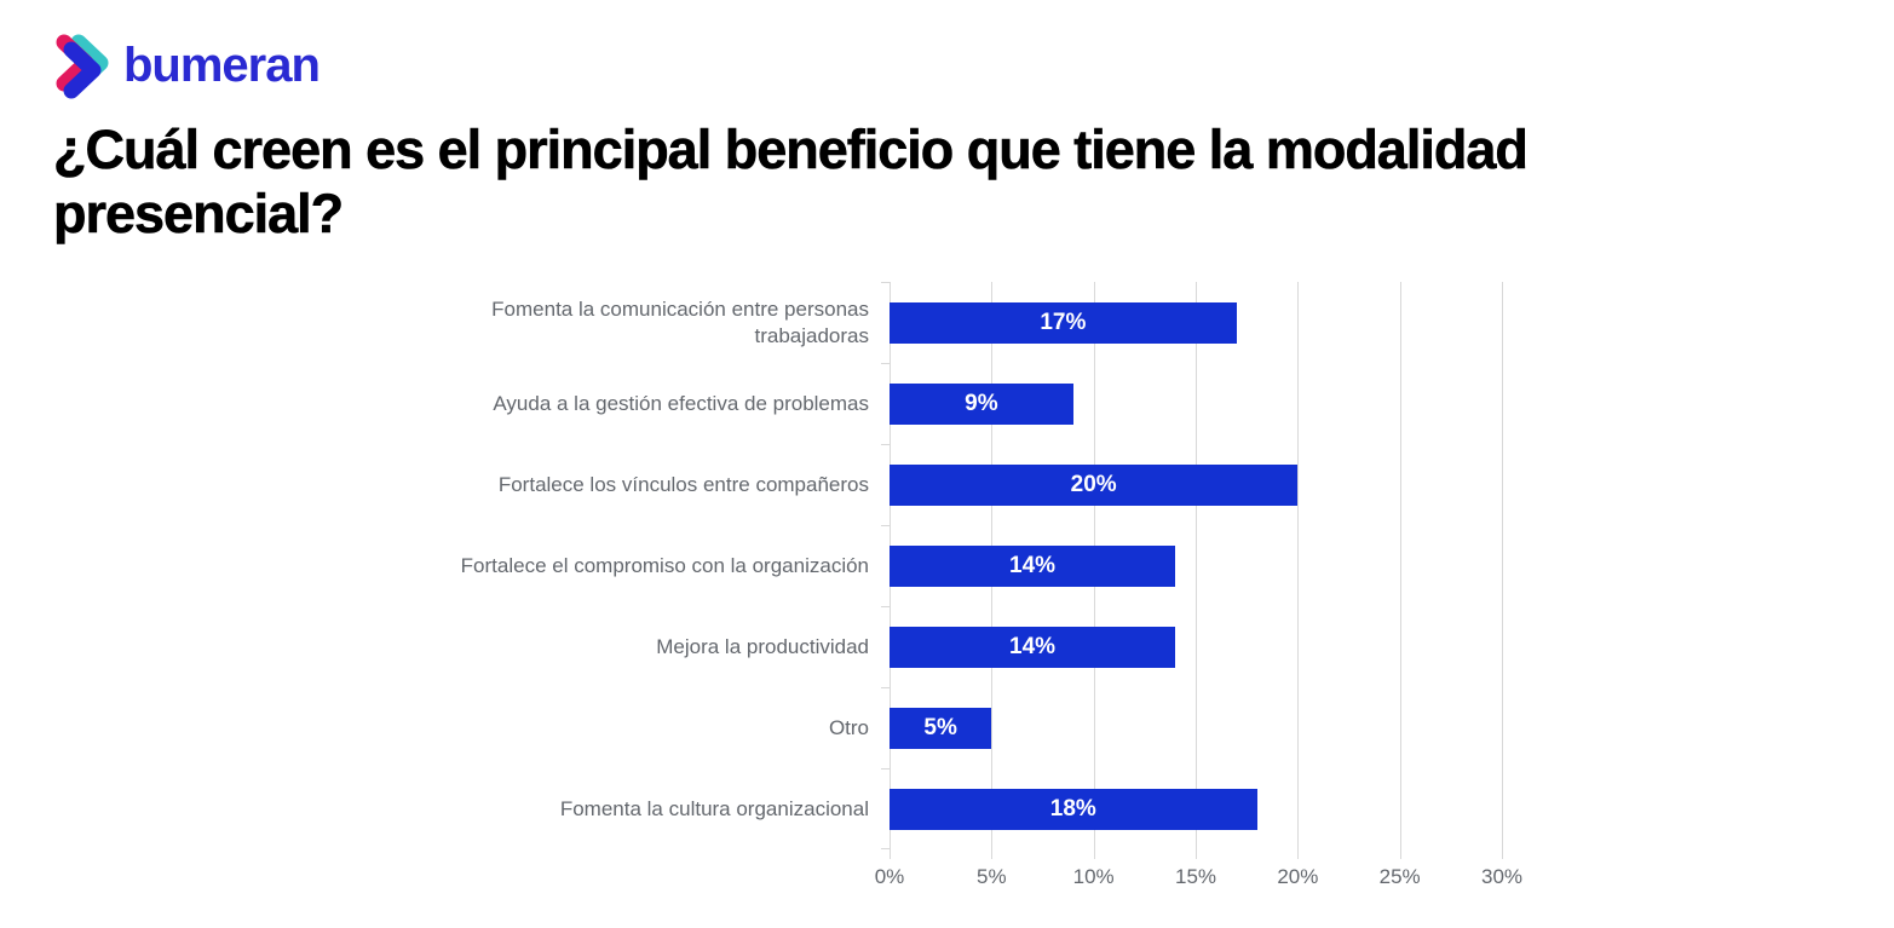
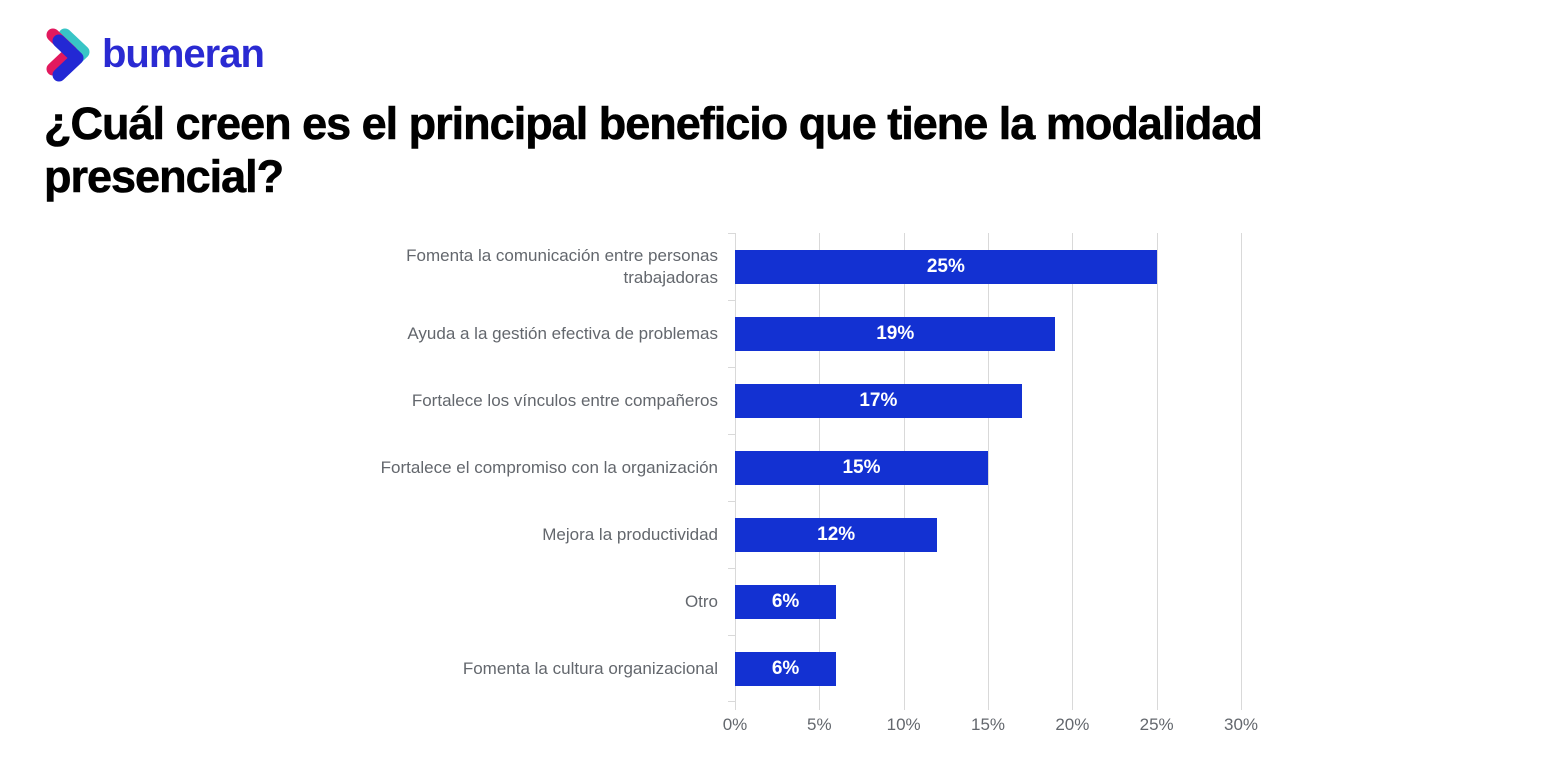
Fomenta la comunicación entre personas trabajadoras: 17% -> 25%
Ayuda a la gestión efectiva de problemas: 9% -> 19%
Fortalece los vínculos entre compañeros: 20% -> 17%
Fortalece el compromiso con la organización: 14% -> 15%
Mejora la productividad: 14% -> 12%
Otro: 5% -> 6%
Fomenta la cultura organizacional: 18% -> 6%
